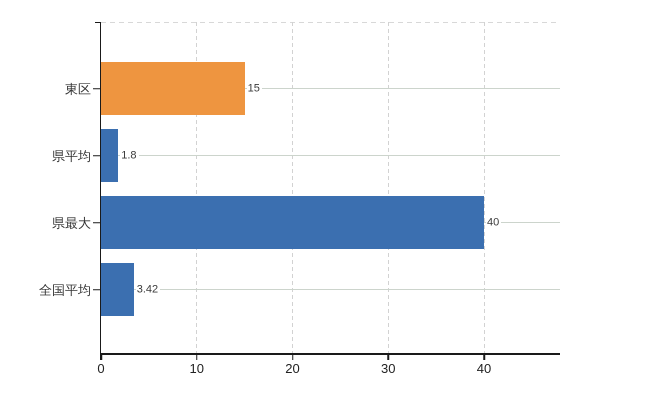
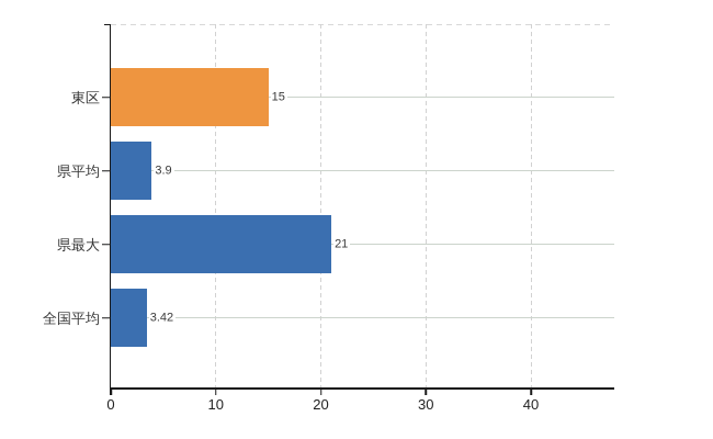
県平均: 1.8 -> 3.9
県最大: 40 -> 21
